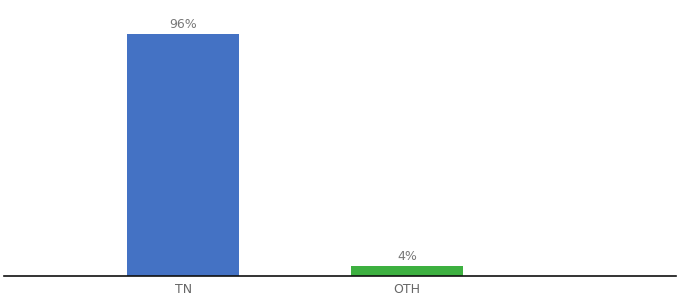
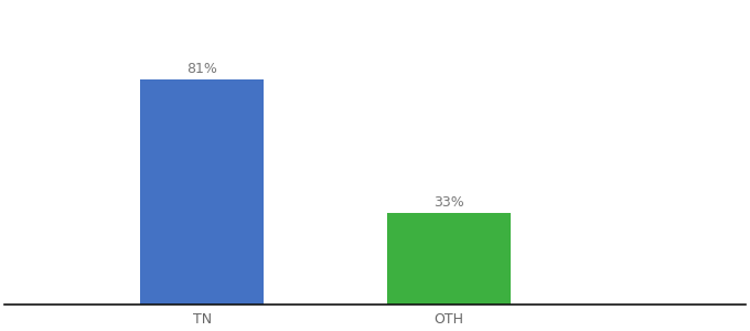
TN: 96% -> 81%
OTH: 4% -> 33%
